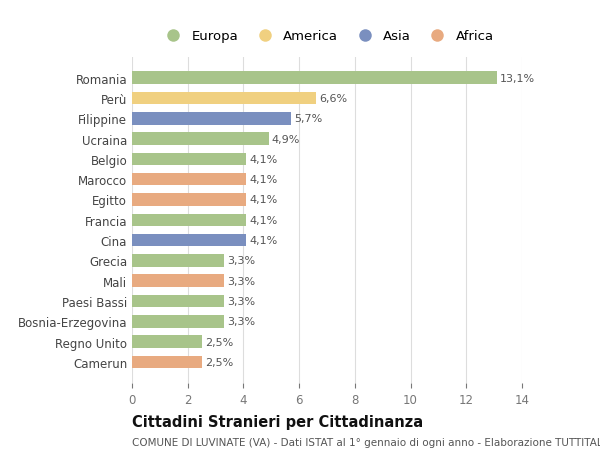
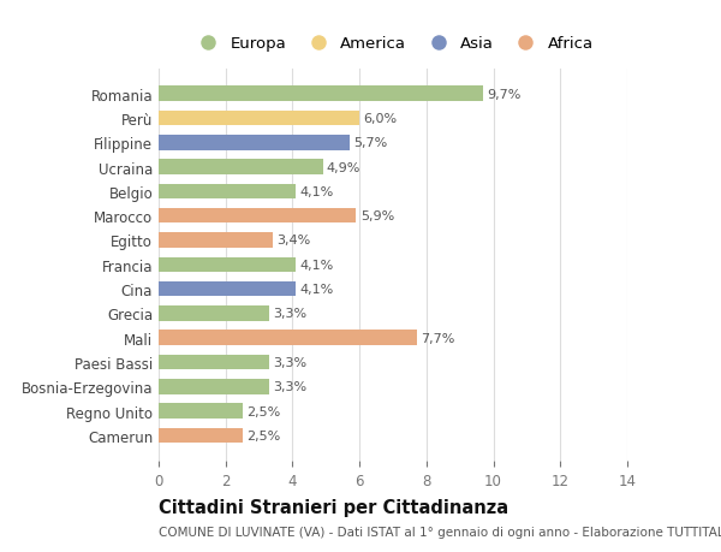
Romania: 13,1% -> 9,7%
Perù: 6,6% -> 6,0%
Marocco: 4,1% -> 5,9%
Egitto: 4,1% -> 3,4%
Mali: 3,3% -> 7,7%
